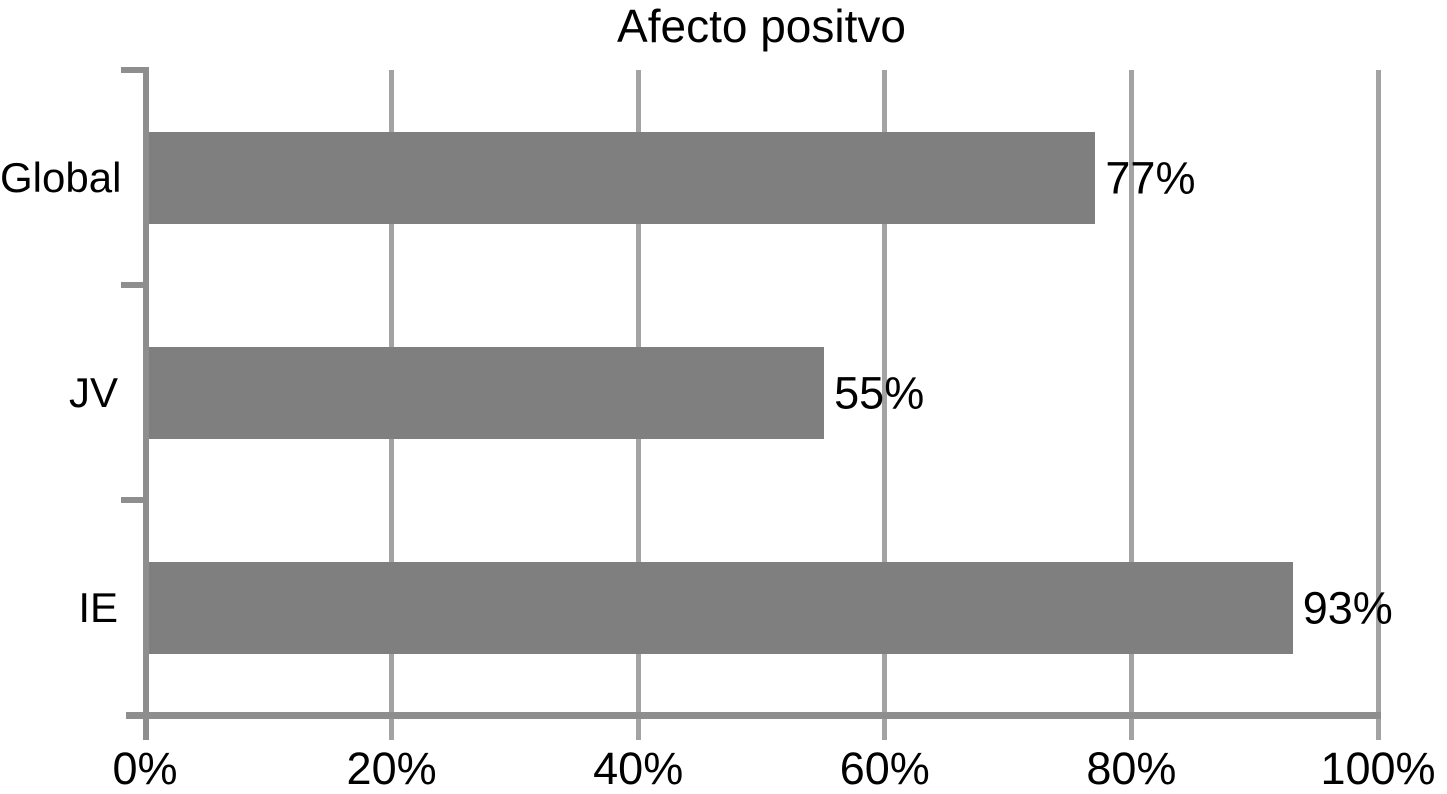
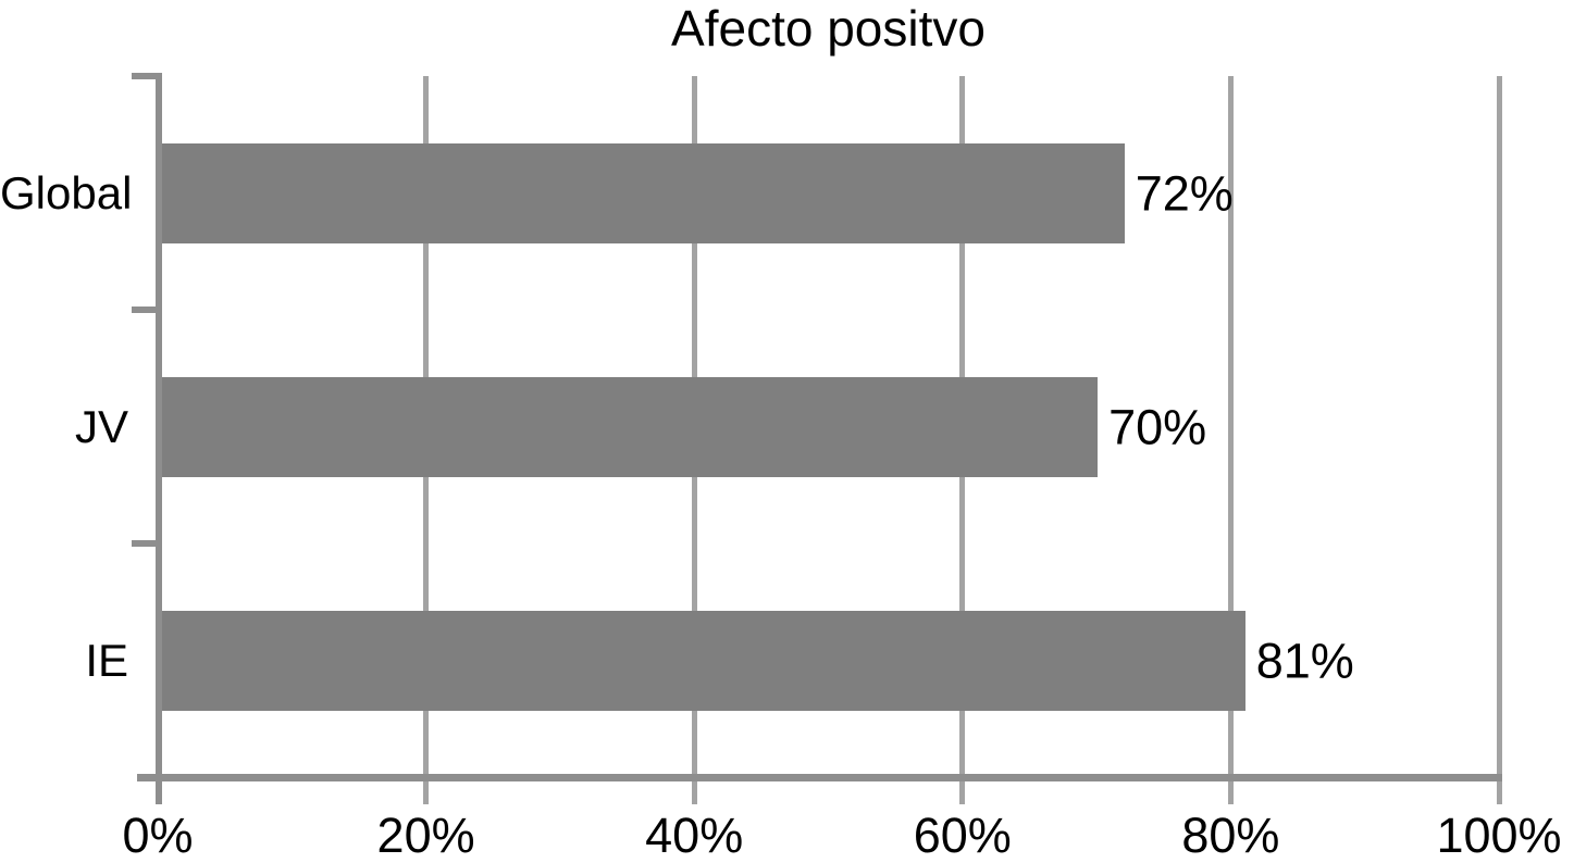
Global: 77% -> 72%
JV: 55% -> 70%
IE: 93% -> 81%
